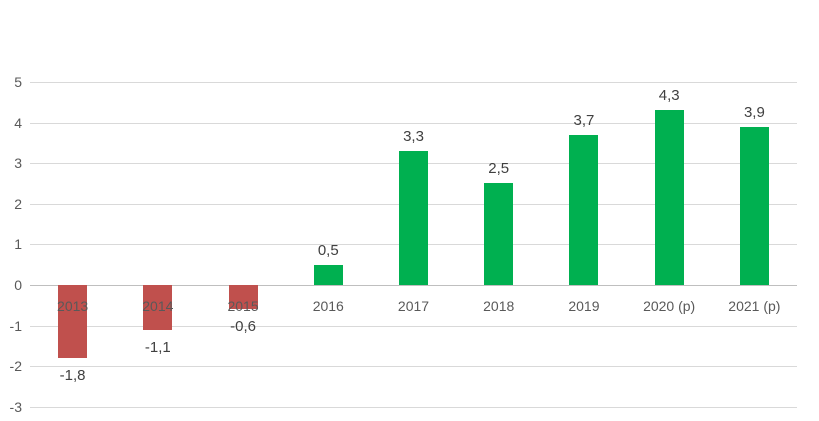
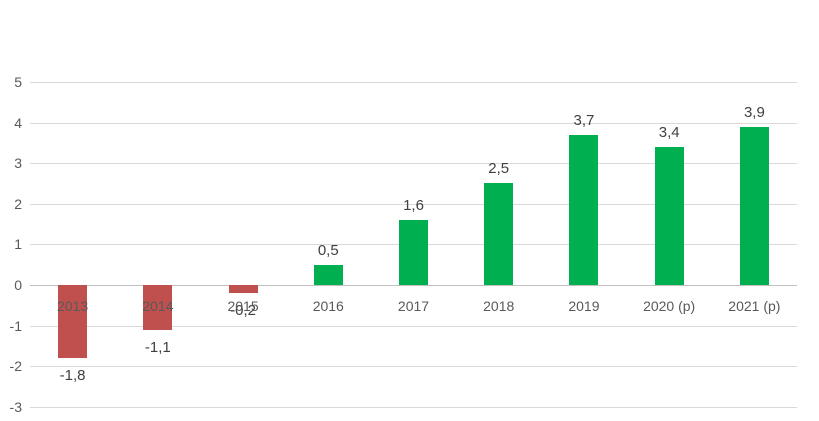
2015: -0,6 -> -0,2
2017: 3,3 -> 1,6
2020 (p): 4,3 -> 3,4
